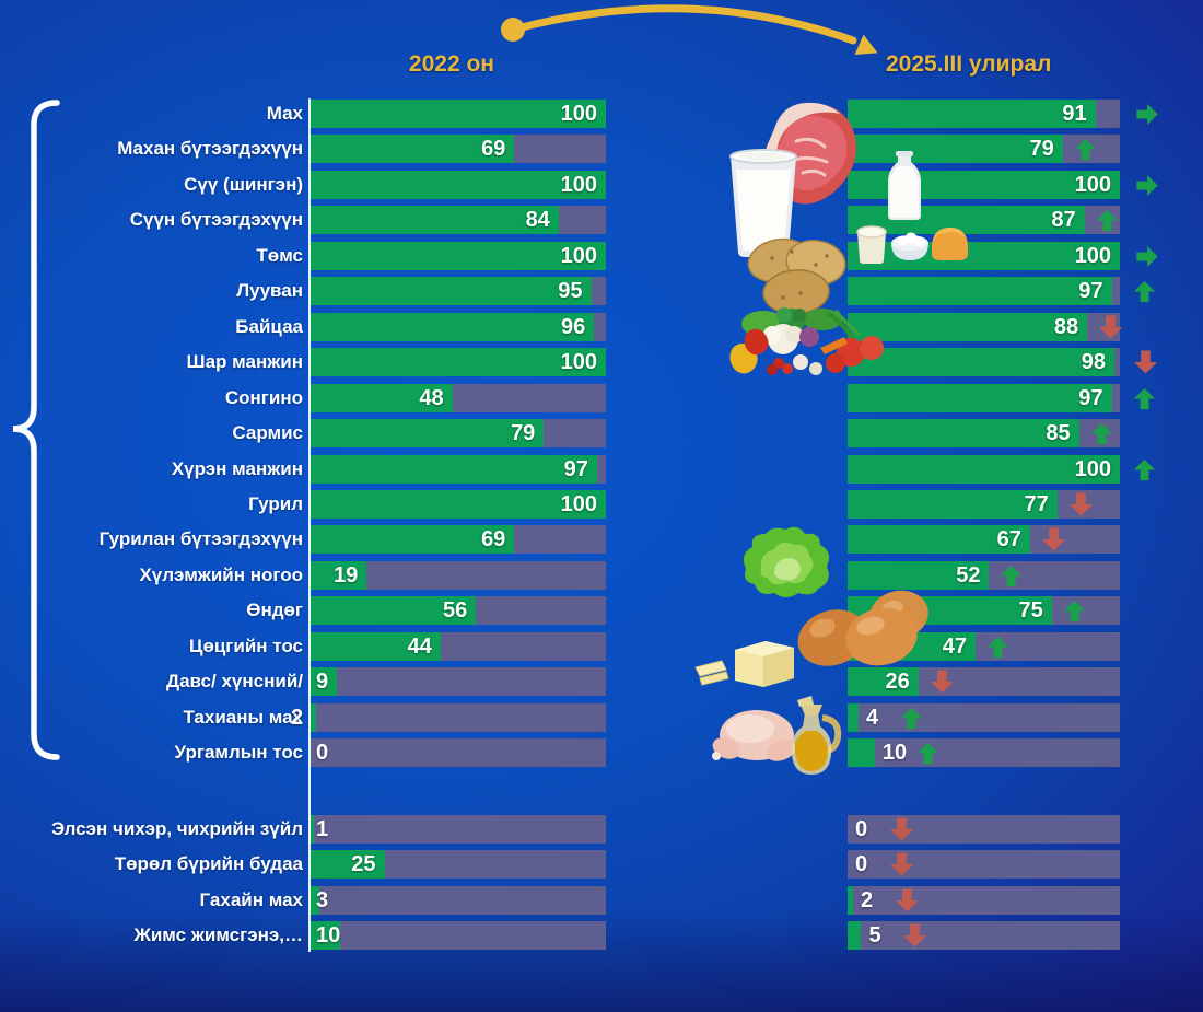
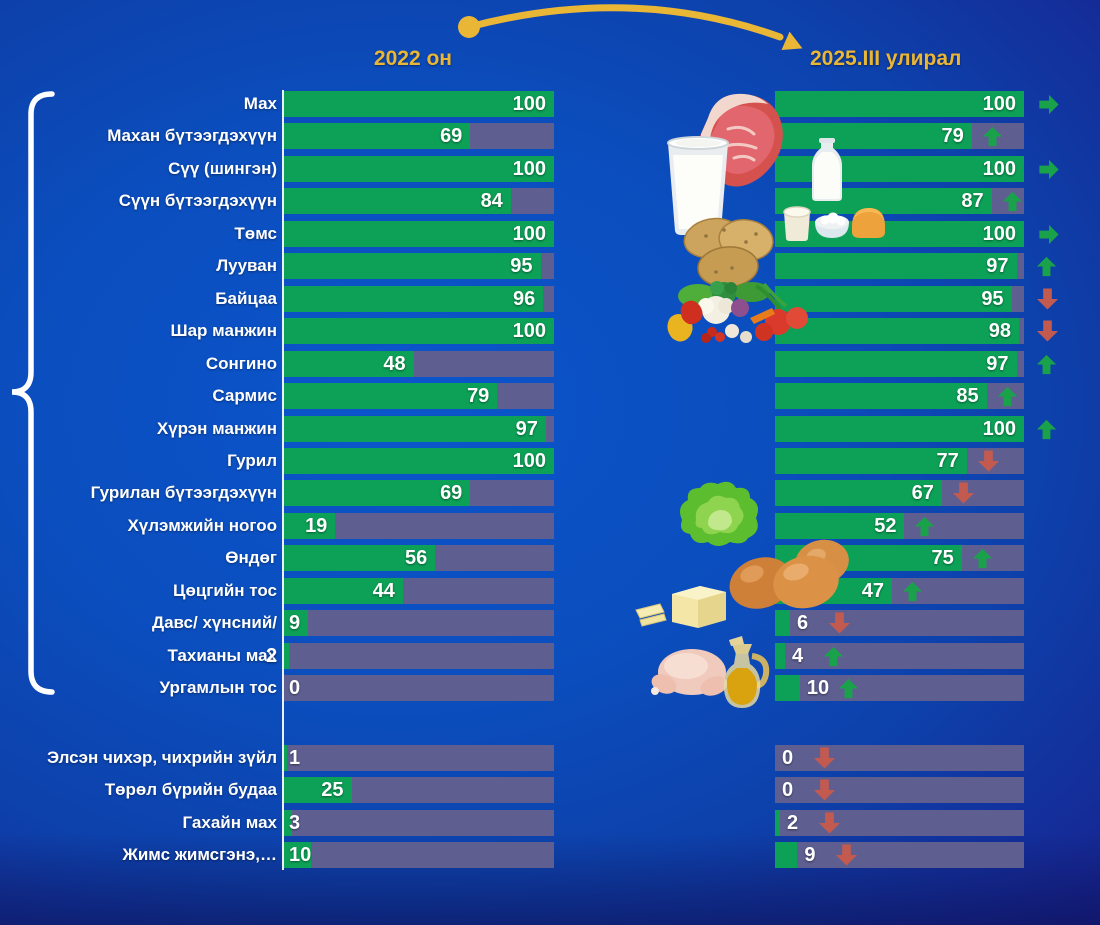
2025.III улирал/Мах: 91 -> 100
2025.III улирал/Байцаа: 88 -> 95
2025.III улирал/Давс/ хүнсний/: 26 -> 6
2025.III улирал/Жимс жимсгэнэ,…: 5 -> 9
